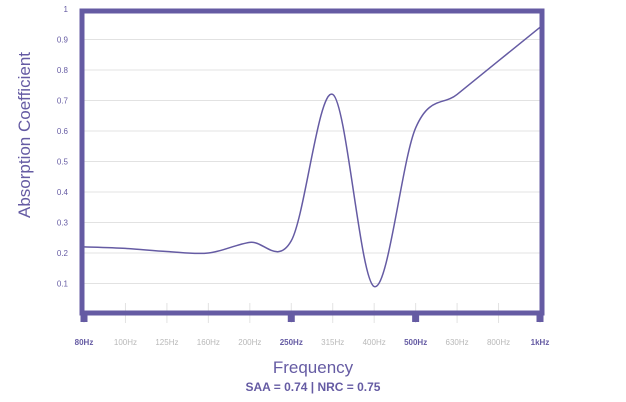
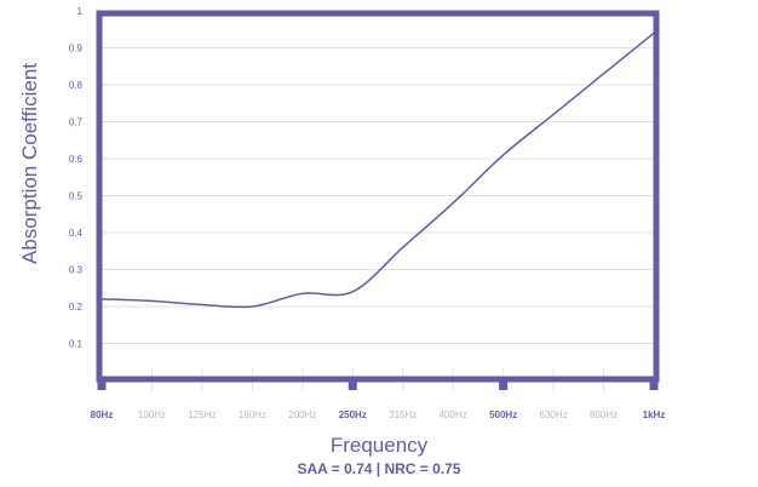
315Hz: 0.72 -> 0.36
400Hz: 0.09 -> 0.48
